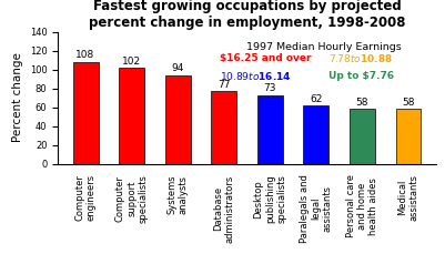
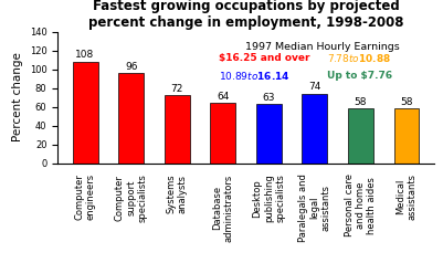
Computer support specialists: 102 -> 96
Systems analysts: 94 -> 72
Database administrators: 77 -> 64
Desktop publishing specialists: 73 -> 63
Paralegals and legal assistants: 62 -> 74
